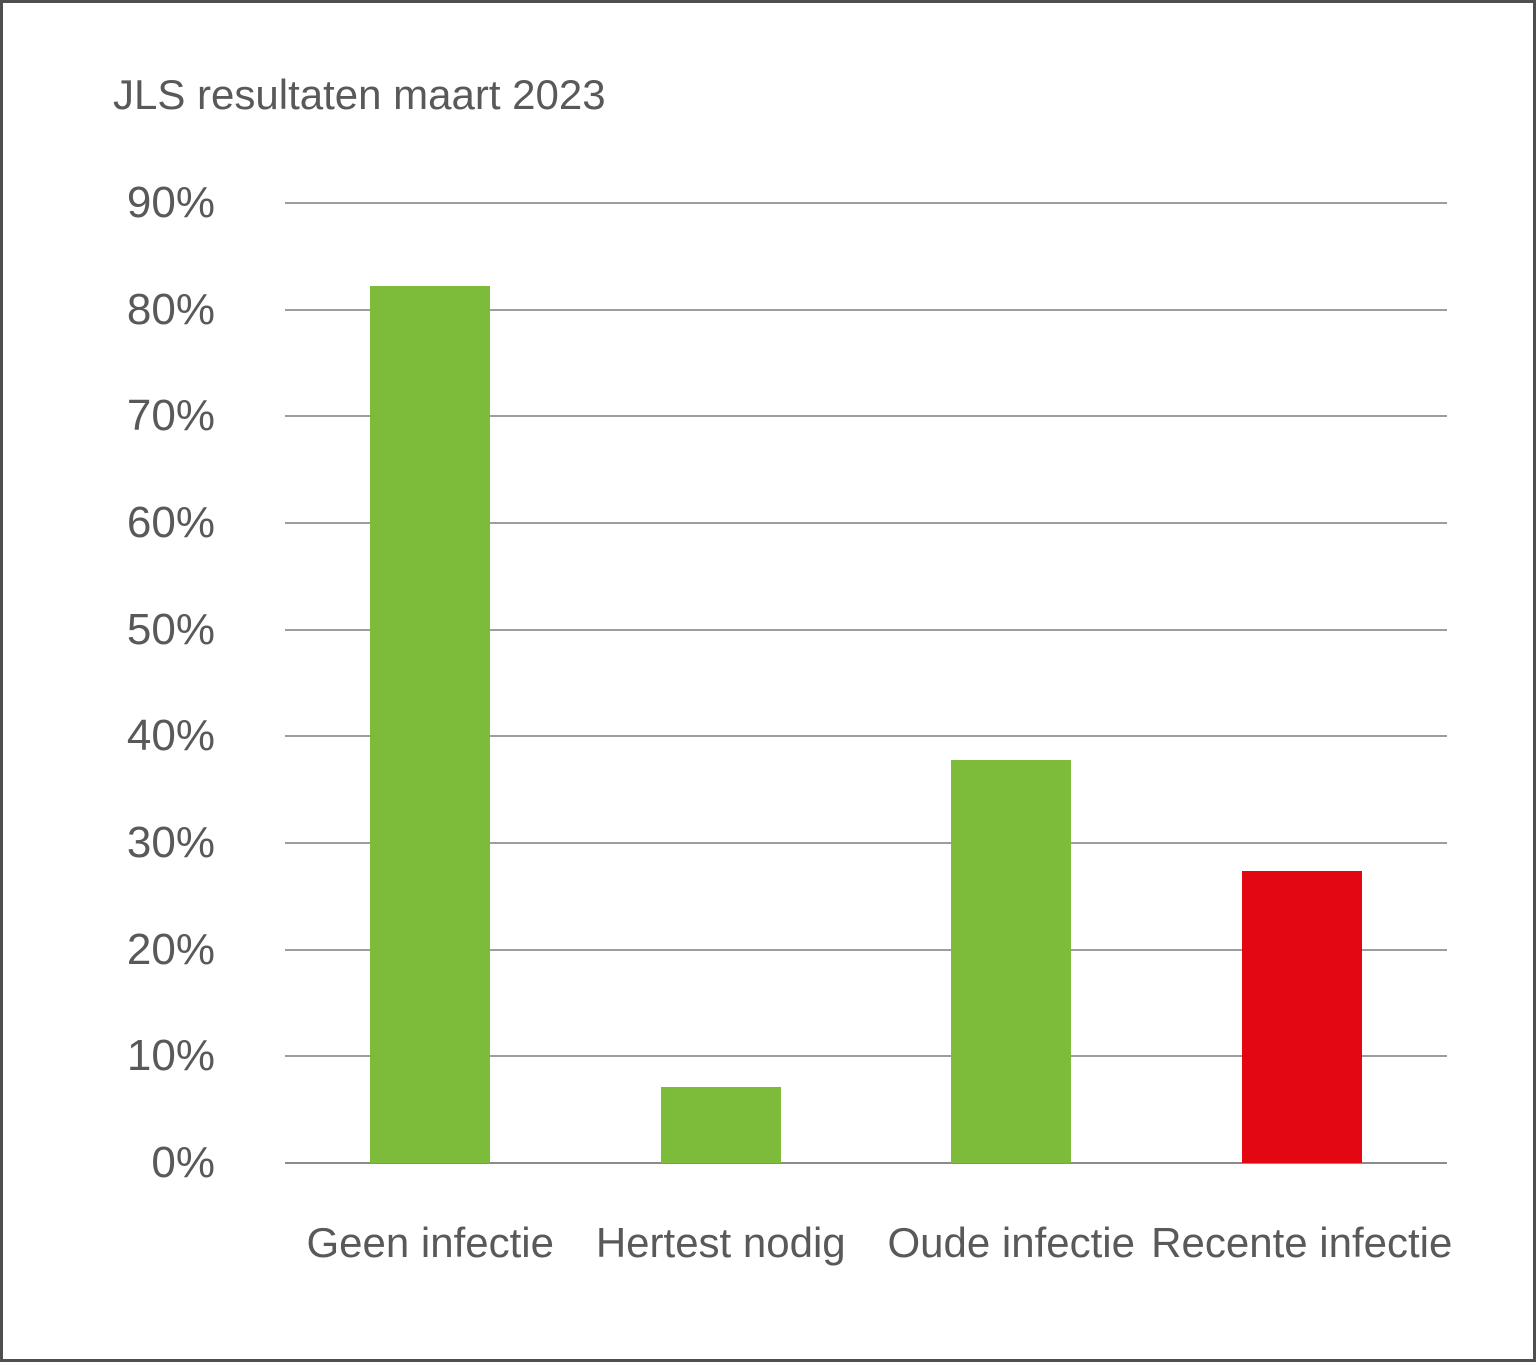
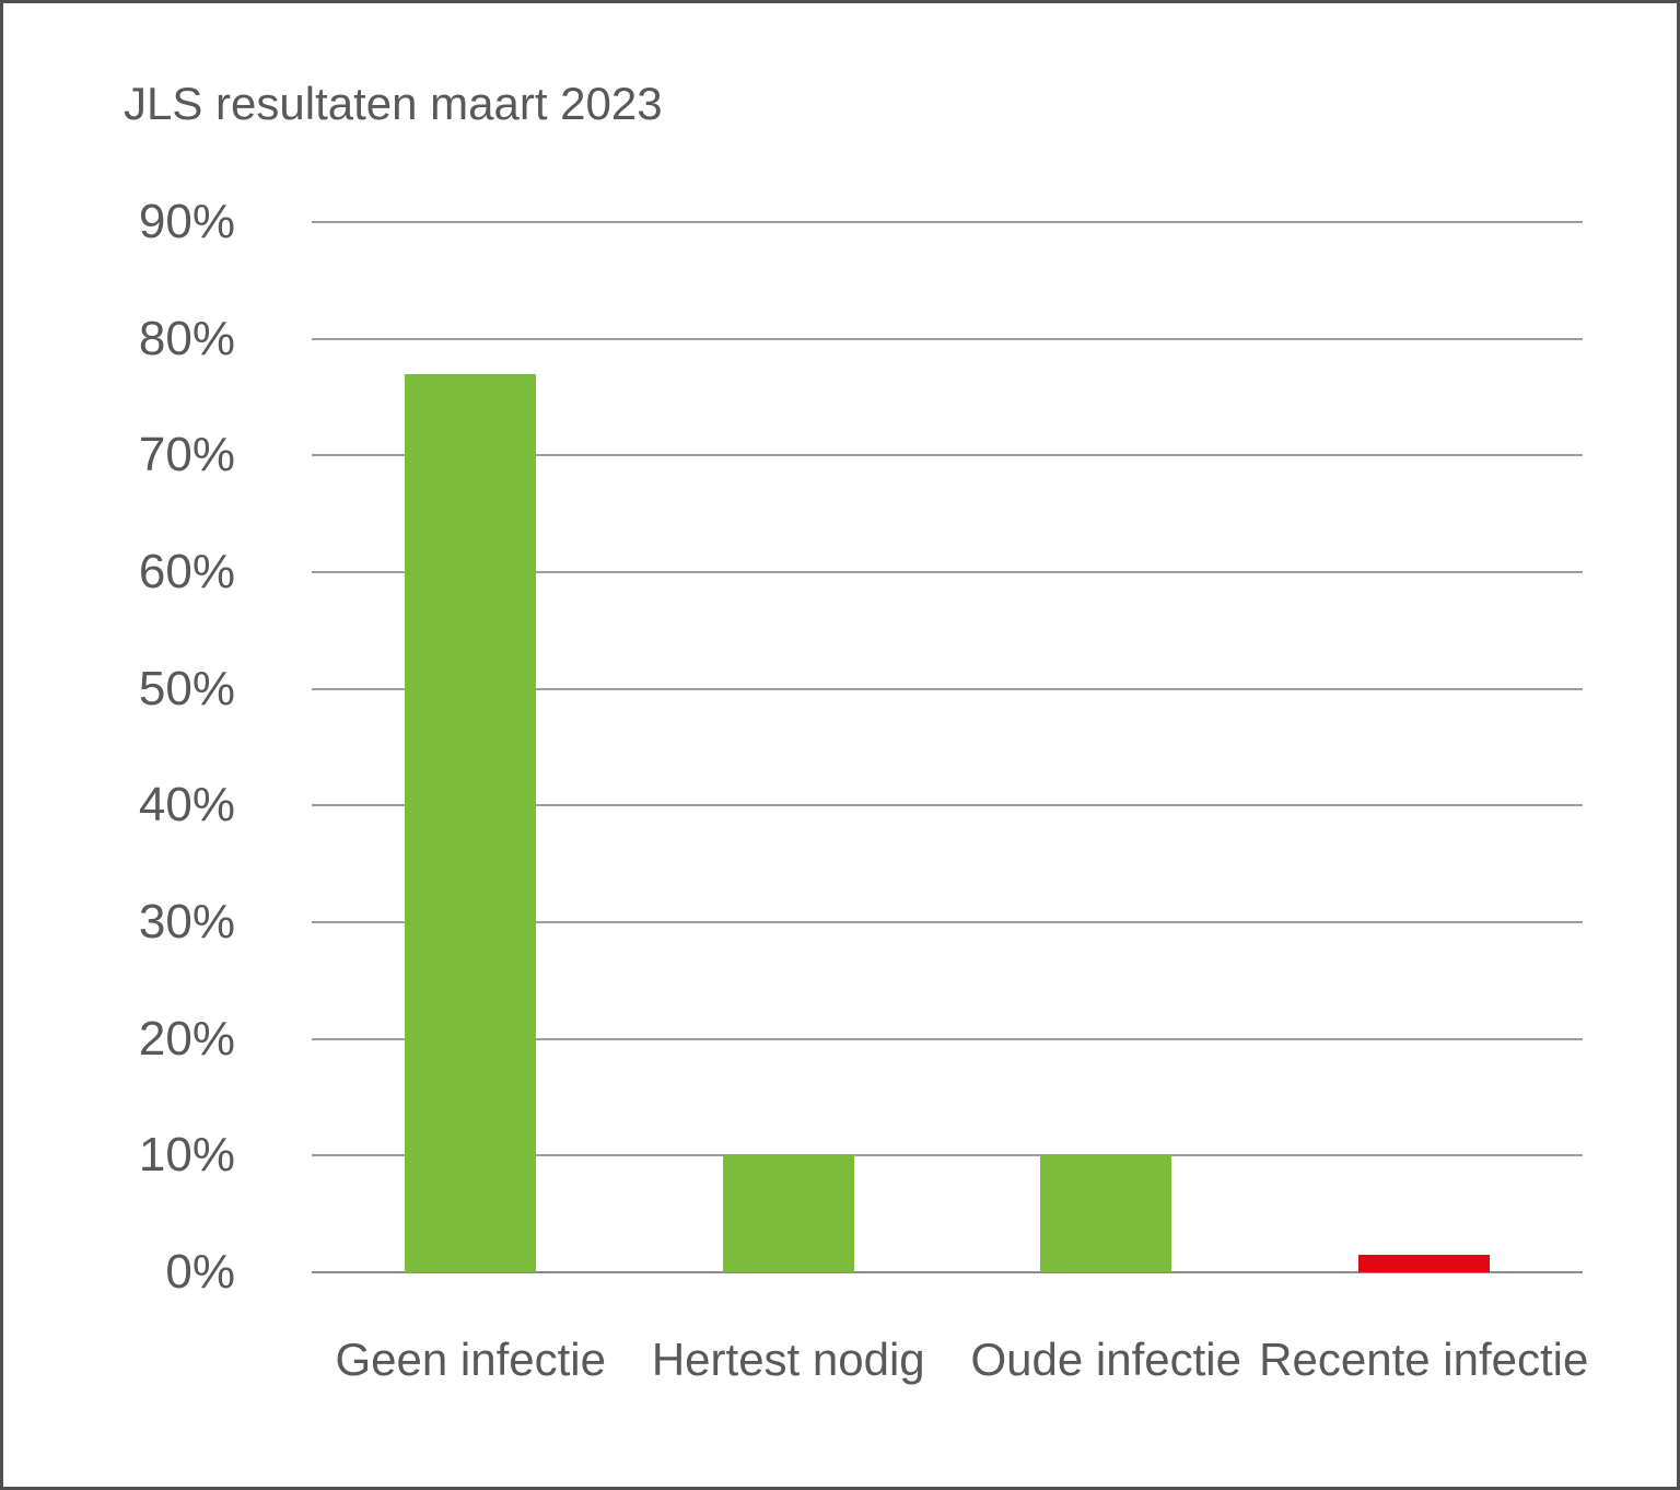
Geen infectie: 82.2% -> 77.0%
Hertest nodig: 7.1% -> 10.0%
Oude infectie: 37.8% -> 10.0%
Recente infectie: 27.4% -> 1.5%
